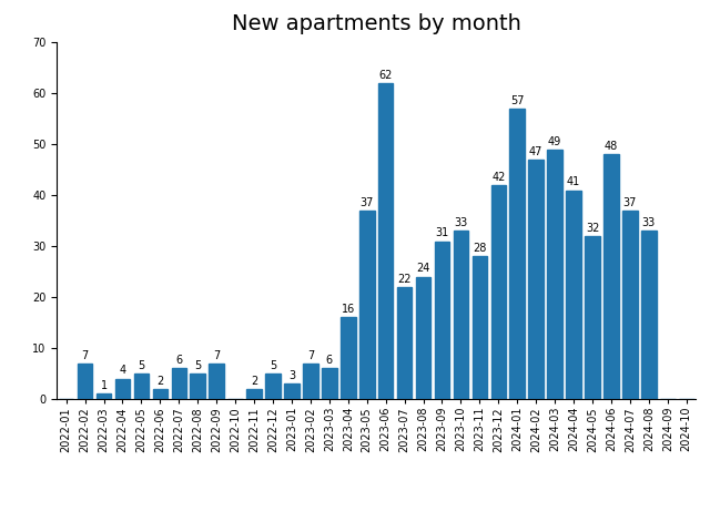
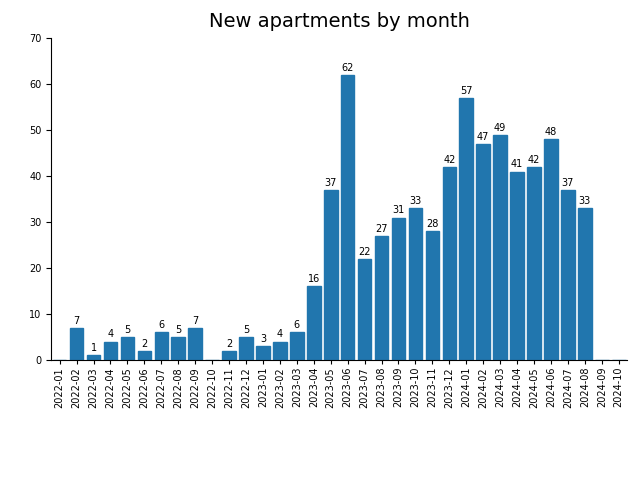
2023-02: 7 -> 4
2023-08: 24 -> 27
2024-05: 32 -> 42
